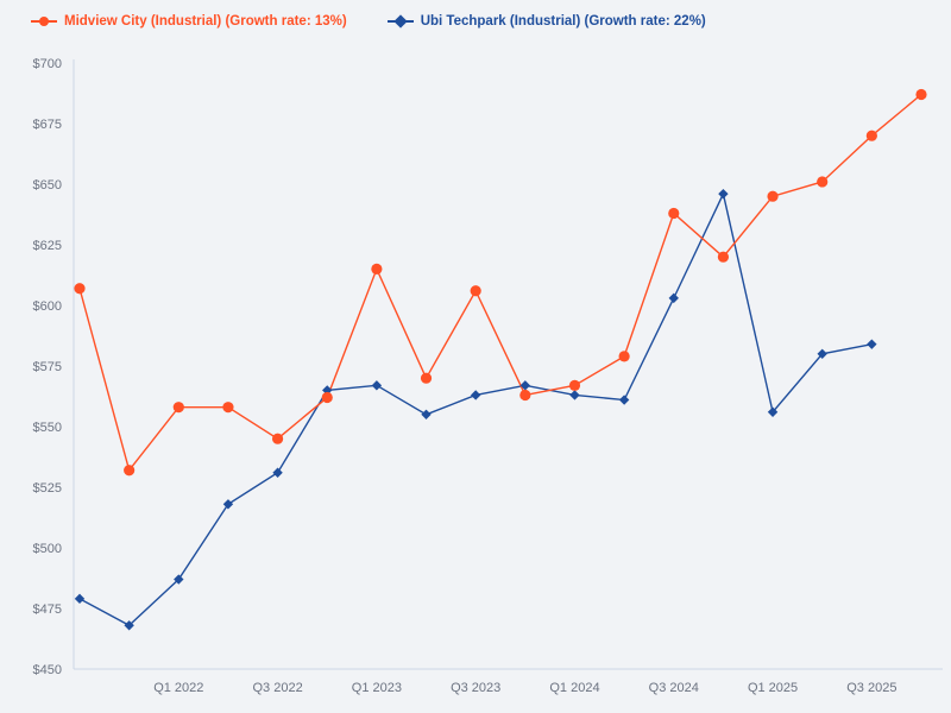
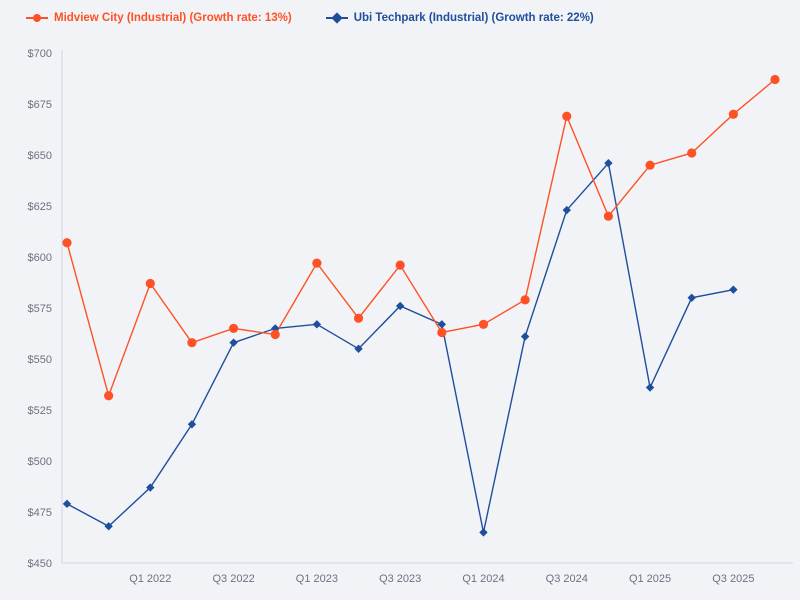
Midview City (Industrial) (Growth rate: 13%)/Q1 2022: $558 -> $587
Midview City (Industrial) (Growth rate: 13%)/Q3 2022: $545 -> $565
Ubi Techpark (Industrial) (Growth rate: 22%)/Q3 2022: $531 -> $558
Midview City (Industrial) (Growth rate: 13%)/Q1 2023: $615 -> $597
Midview City (Industrial) (Growth rate: 13%)/Q3 2023: $606 -> $596
Ubi Techpark (Industrial) (Growth rate: 22%)/Q3 2023: $563 -> $576
Ubi Techpark (Industrial) (Growth rate: 22%)/Q1 2024: $563 -> $465
Midview City (Industrial) (Growth rate: 13%)/Q3 2024: $638 -> $669
Ubi Techpark (Industrial) (Growth rate: 22%)/Q3 2024: $603 -> $623
Ubi Techpark (Industrial) (Growth rate: 22%)/Q1 2025: $556 -> $536
